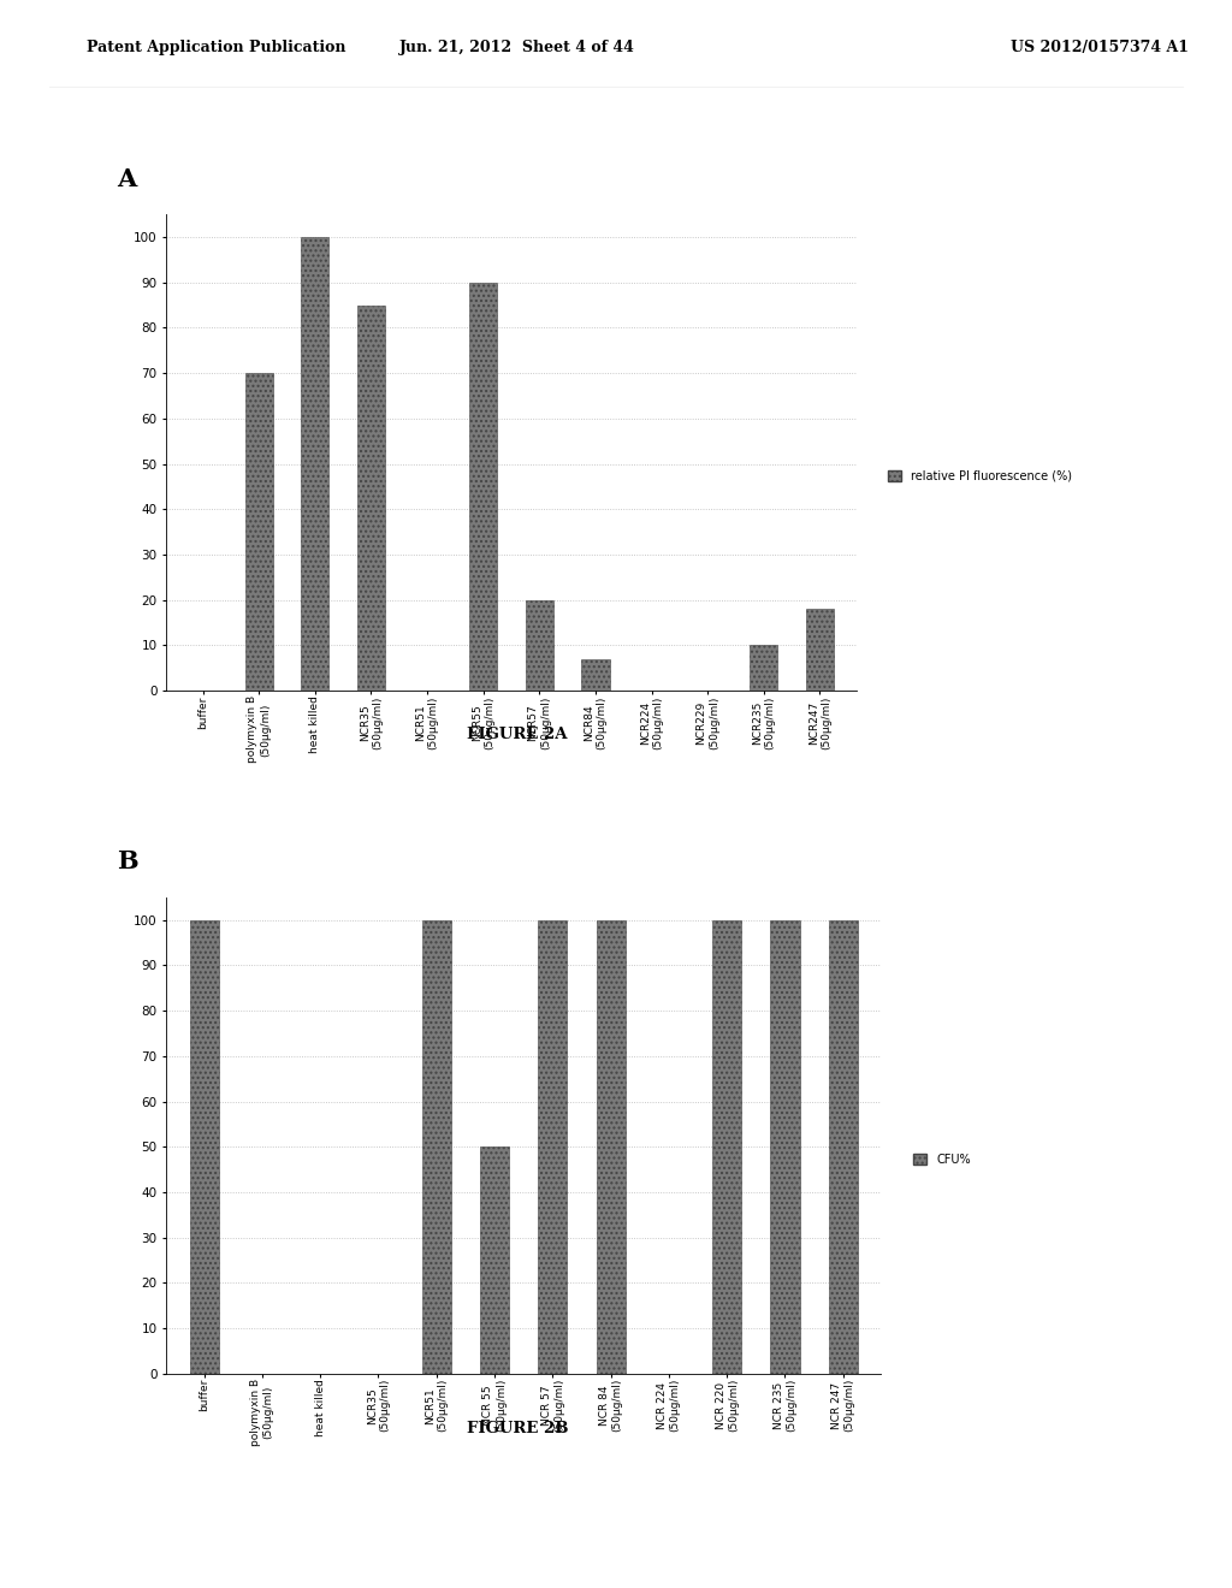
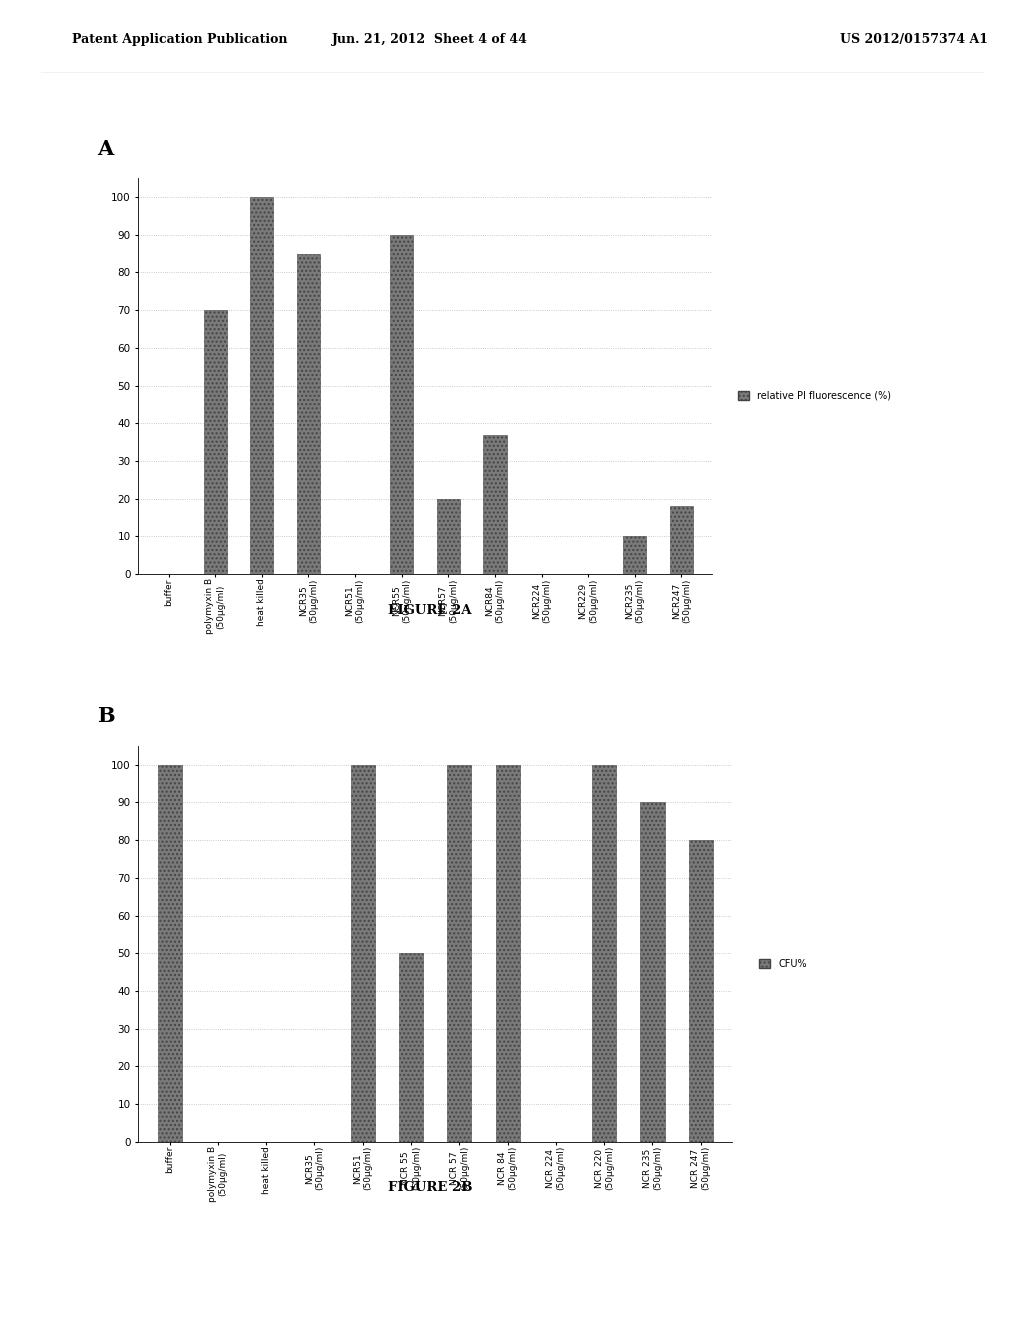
NCR84 (50µg/ml): 7 -> 37
NCR 235 (50µg/ml): 100 -> 90
NCR 247 (50µg/ml): 100 -> 80
